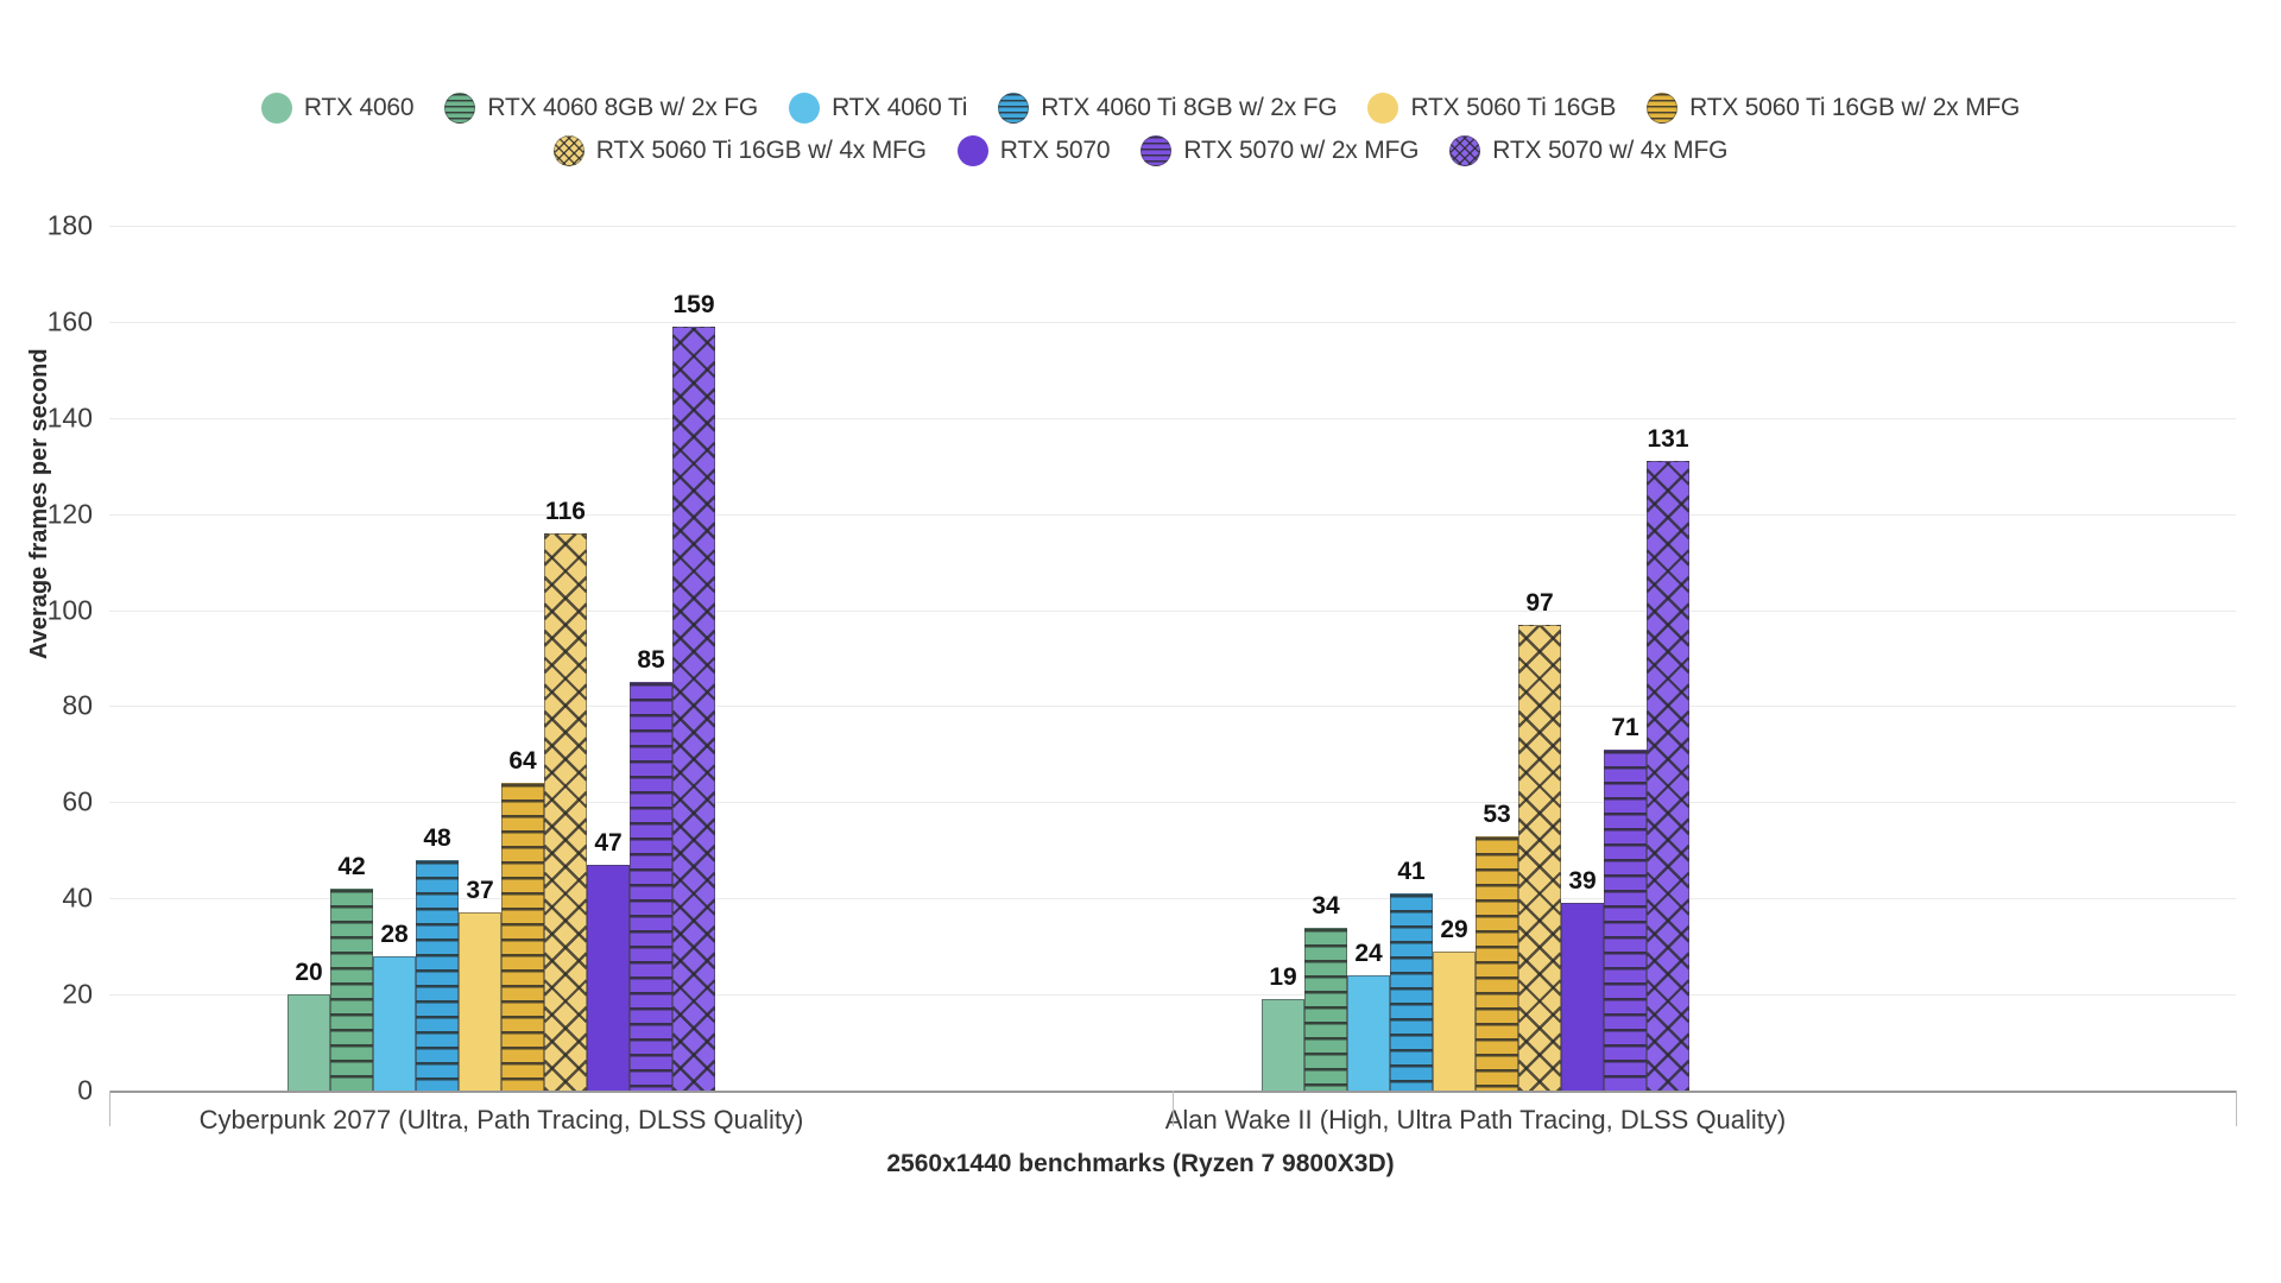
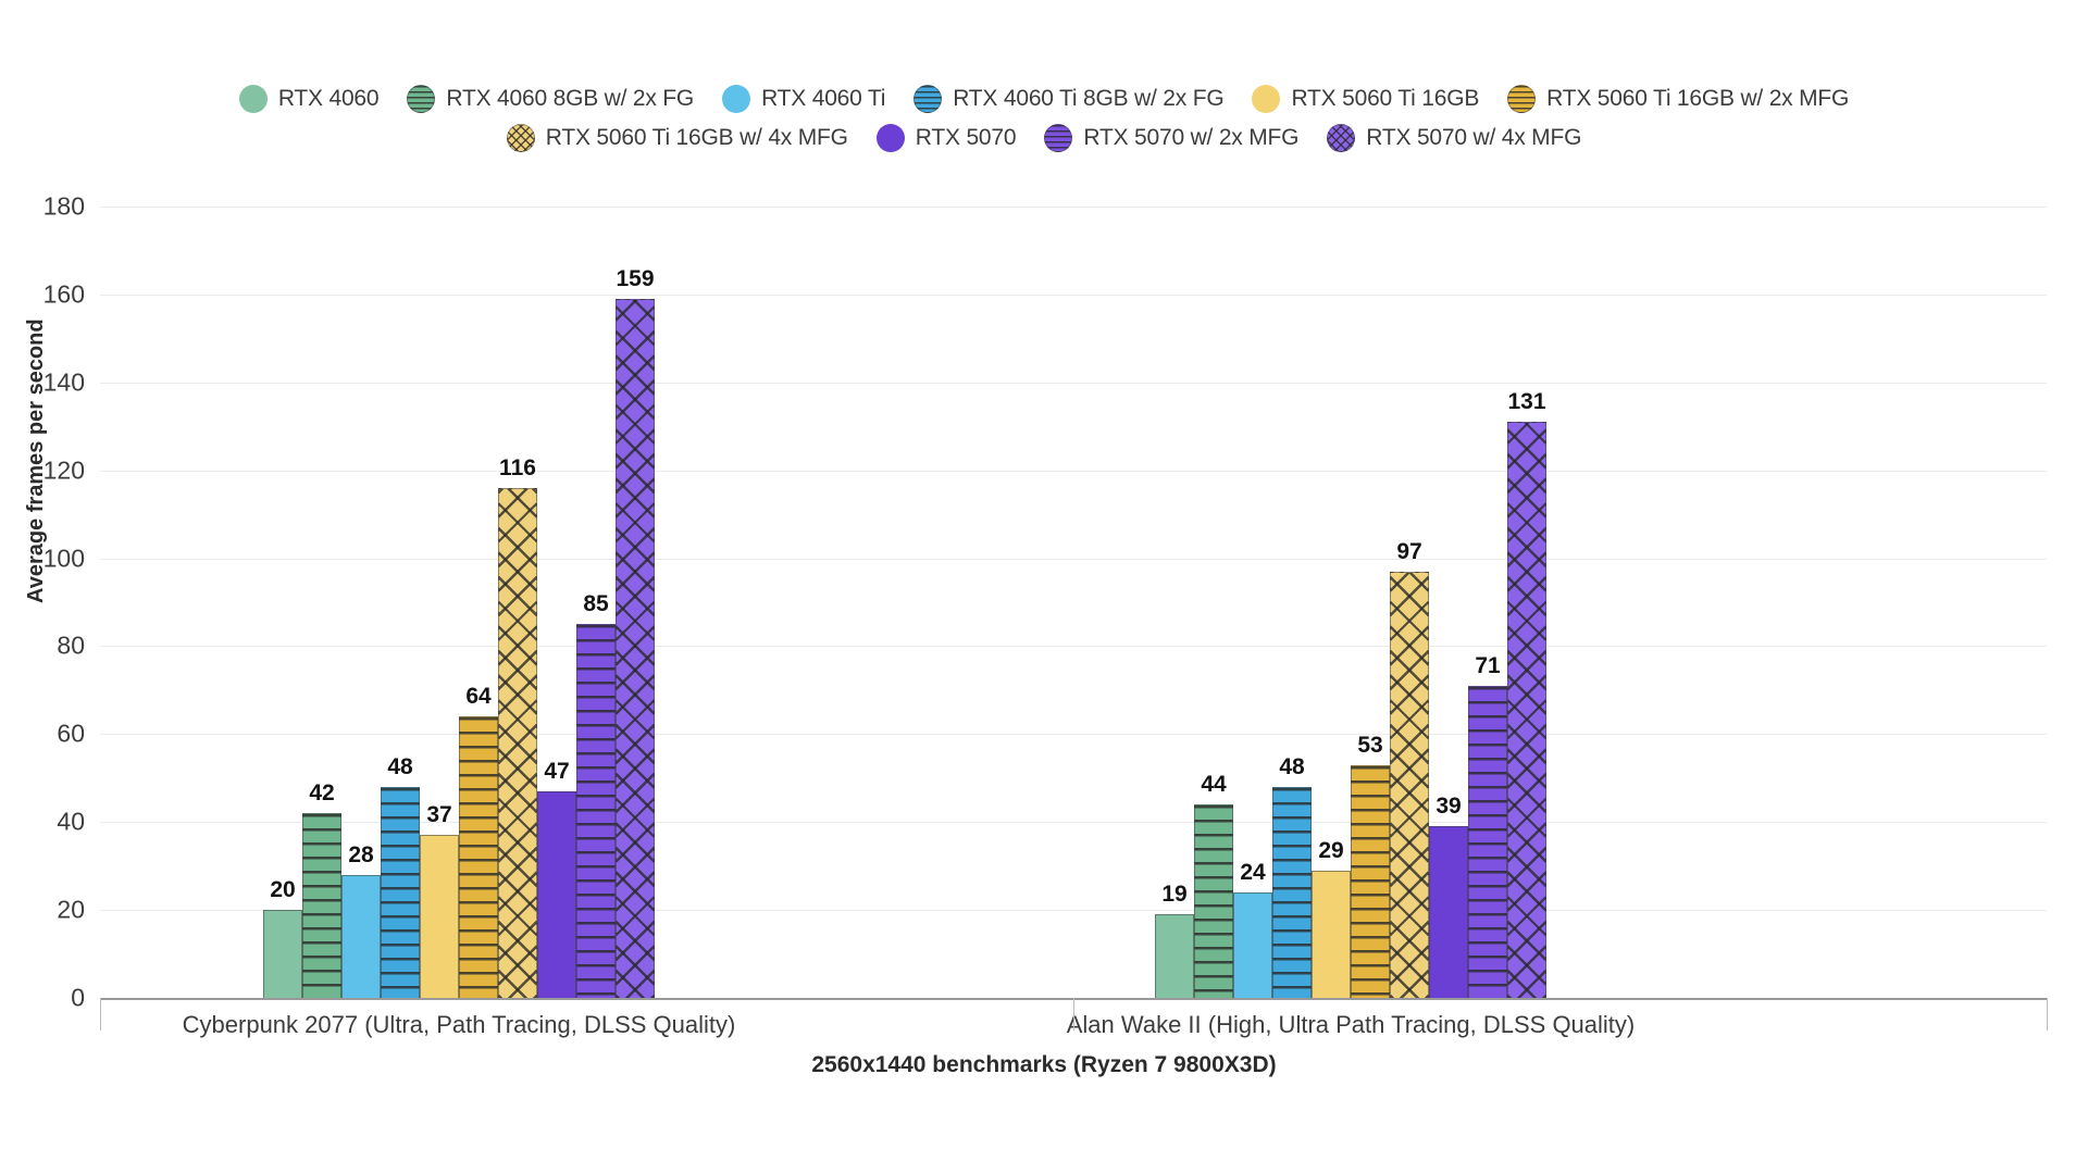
RTX 4060 8GB w/ 2x FG/Alan Wake II (High, Ultra Path Tracing, DLSS Quality): 34 -> 44
RTX 4060 Ti 8GB w/ 2x FG/Alan Wake II (High, Ultra Path Tracing, DLSS Quality): 41 -> 48
